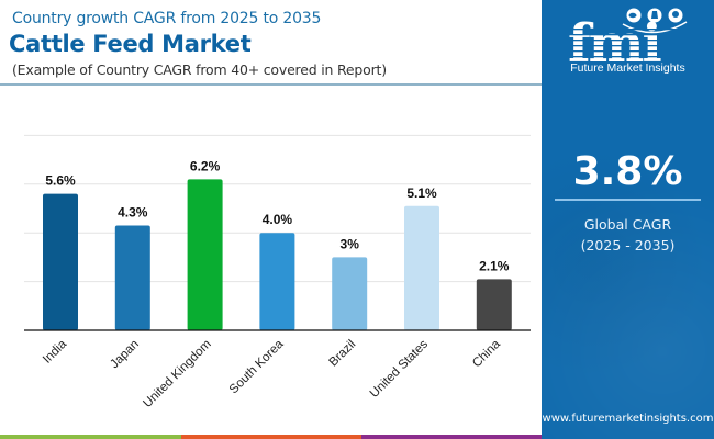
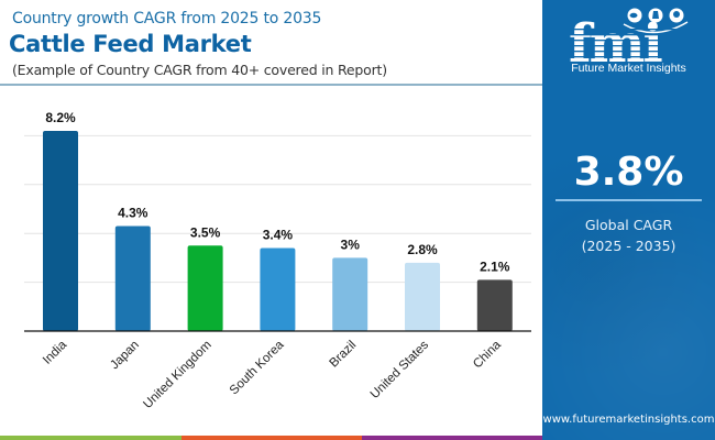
India: 5.6% -> 8.2%
United Kingdom: 6.2% -> 3.5%
South Korea: 4.0% -> 3.4%
United States: 5.1% -> 2.8%
